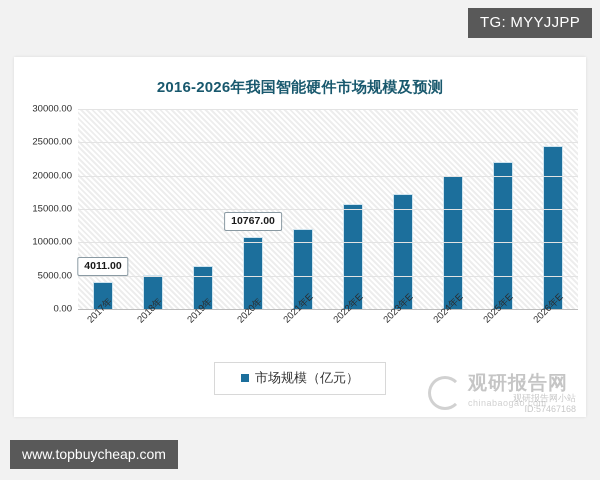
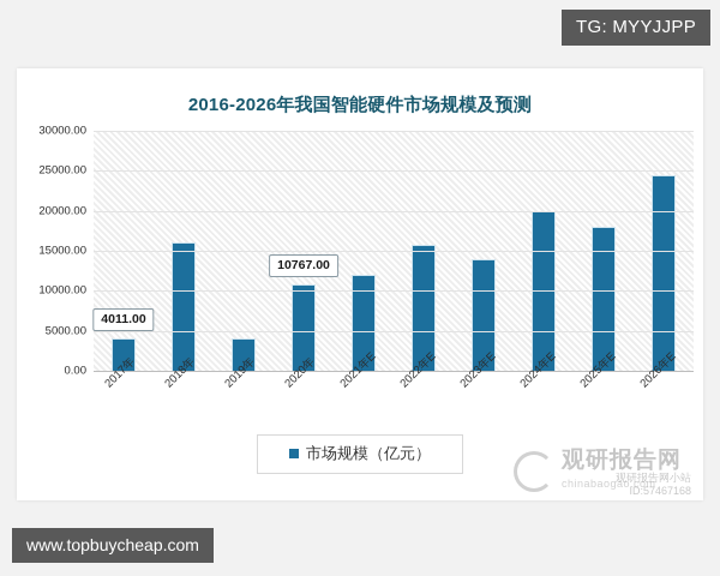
2018年: 5000 -> 16000
2019年: 6000 -> 4000
2023年E: 17000 -> 14000
2025年E: 22000 -> 18000
